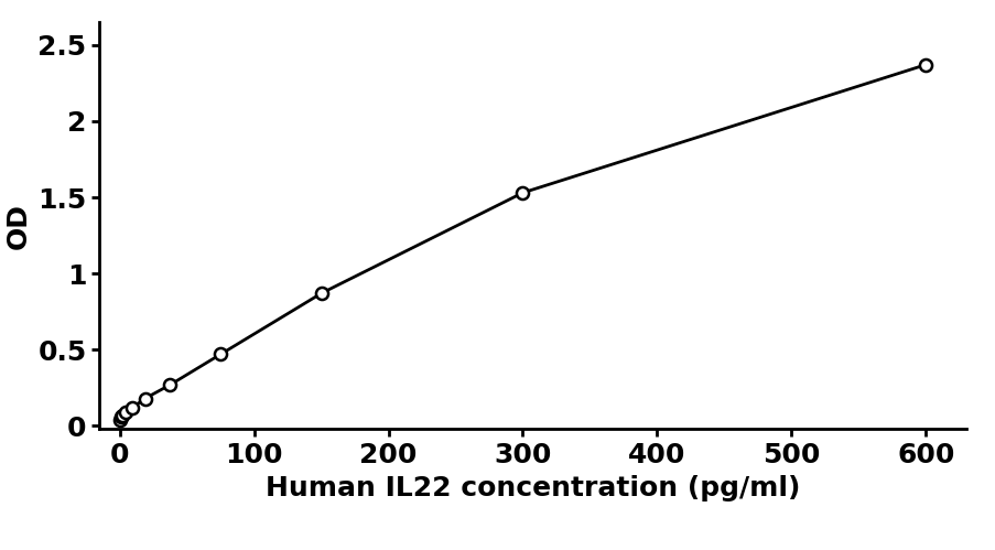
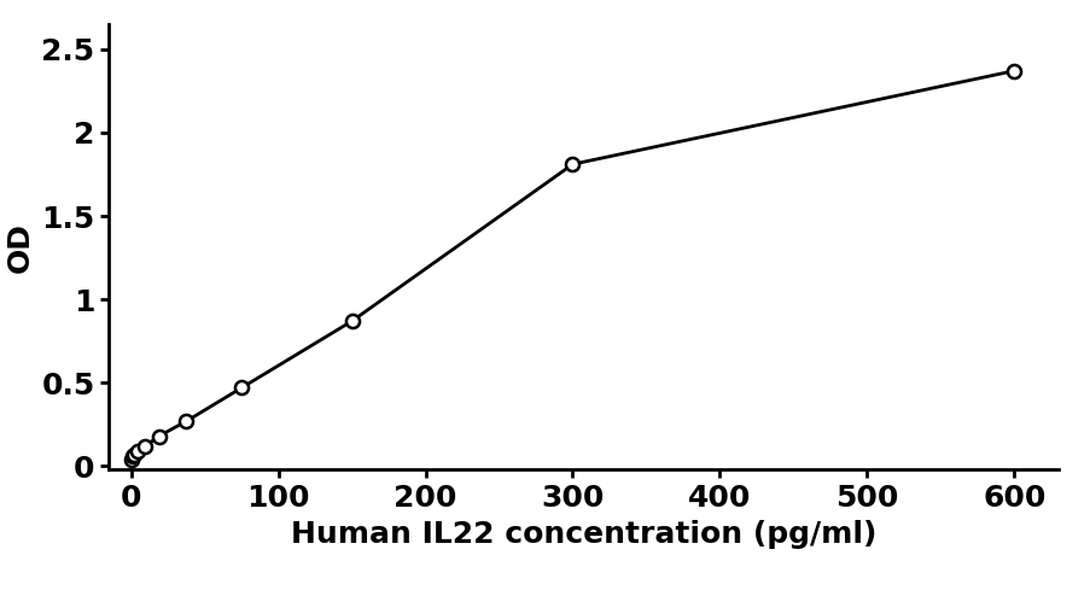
300: 1.53 -> 1.81
